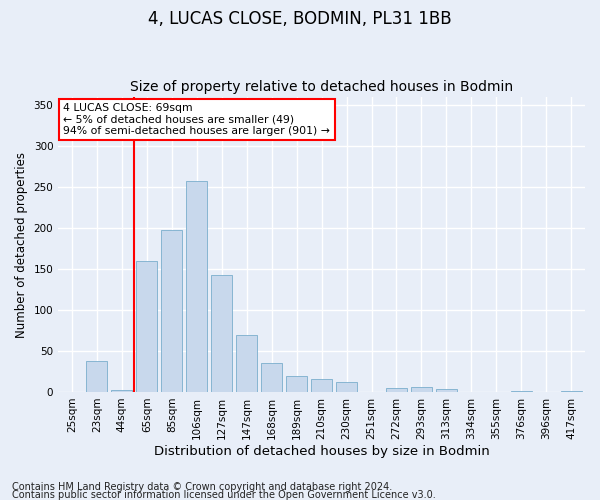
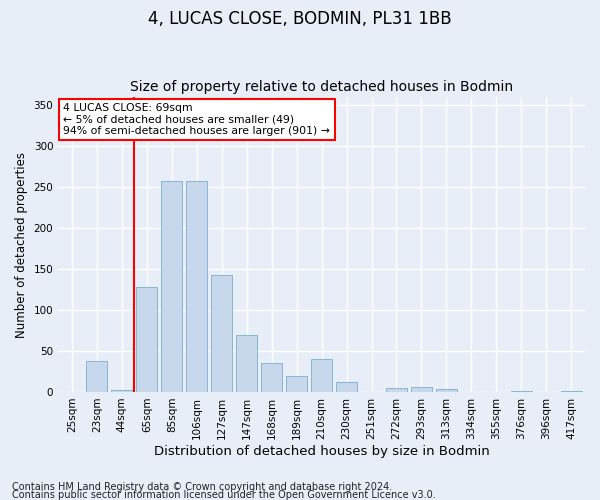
65sqm: 160 -> 128
85sqm: 198 -> 258
210sqm: 16 -> 40
